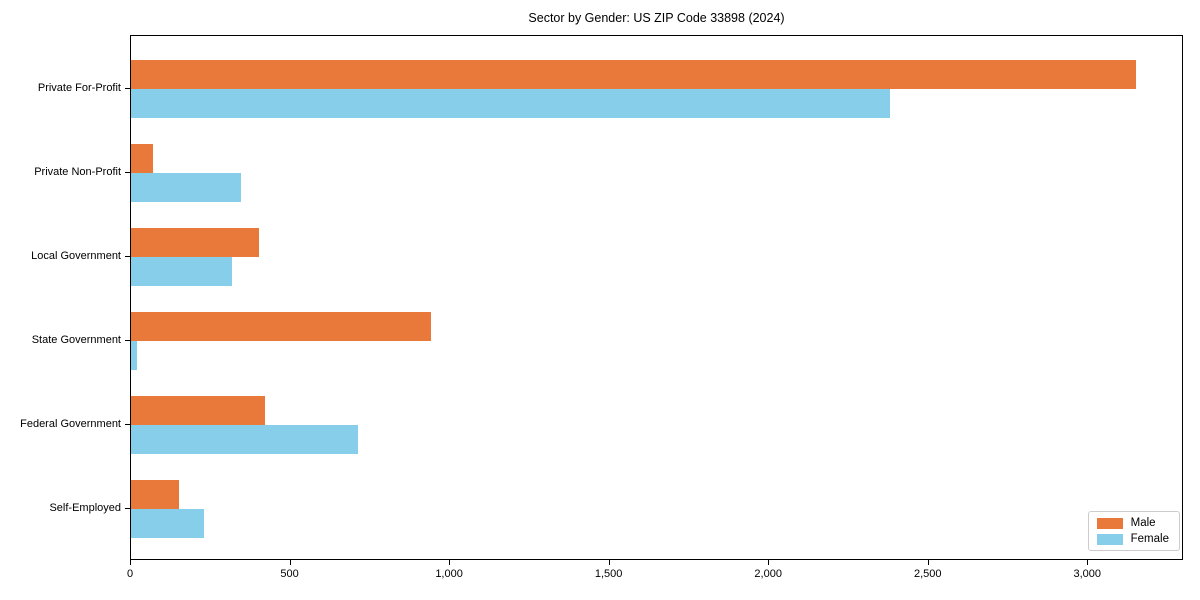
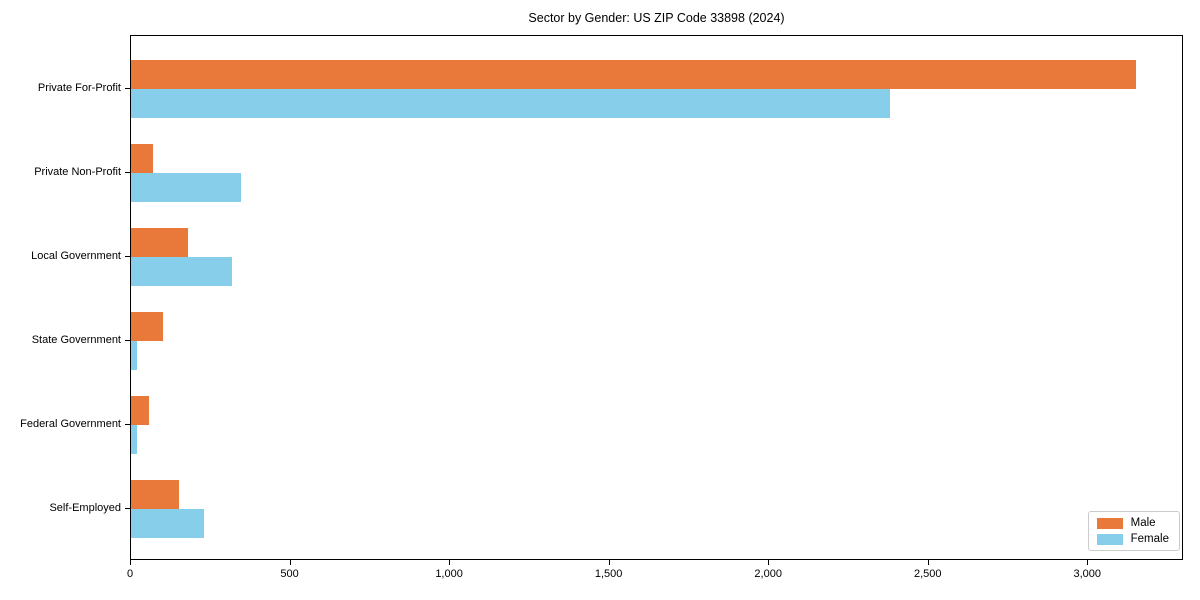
Male/Local Government: 400 -> 180
Male/State Government: 940 -> 100
Male/Federal Government: 420 -> 60
Female/Federal Government: 710 -> 20
